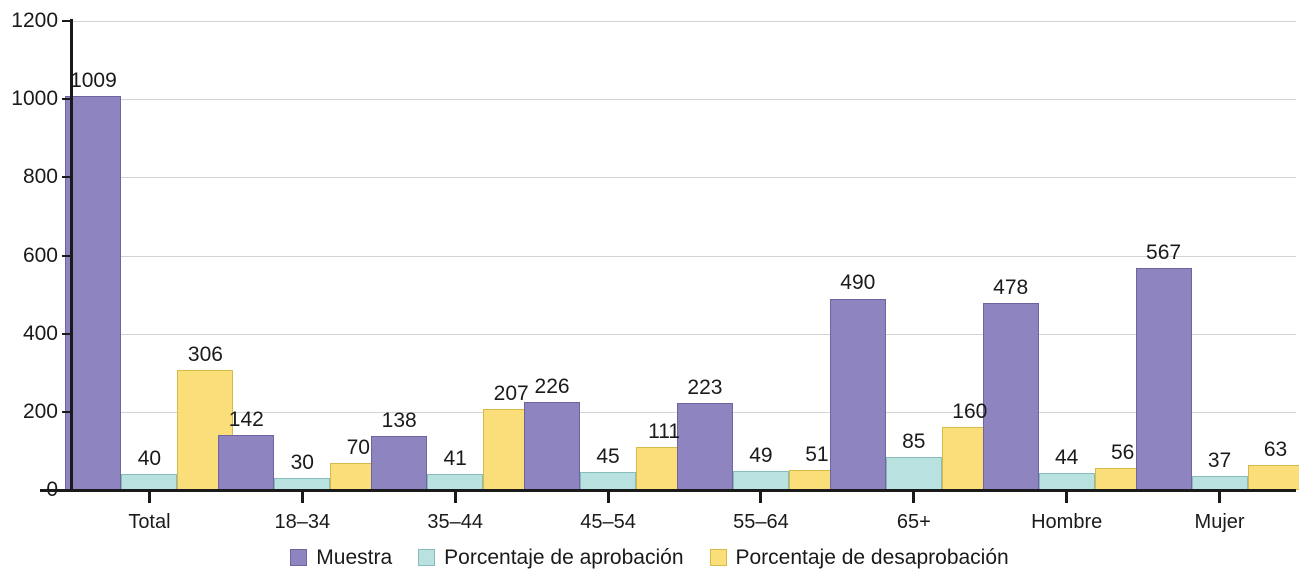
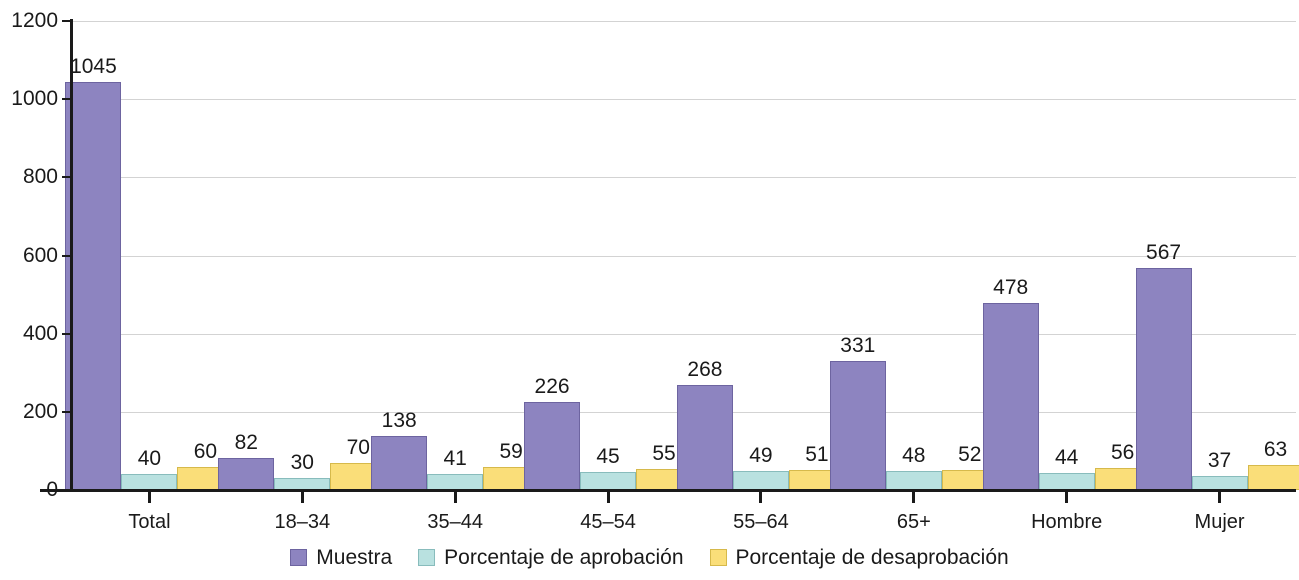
Muestra/Total: 1009 -> 1045
Porcentaje de desaprobación/Total: 306 -> 60
Muestra/18–34: 142 -> 82
Porcentaje de desaprobación/35–44: 207 -> 59
Porcentaje de desaprobación/45–54: 111 -> 55
Muestra/55–64: 223 -> 268
Muestra/65+: 490 -> 331
Porcentaje de aprobación/65+: 85 -> 48
Porcentaje de desaprobación/65+: 160 -> 52
